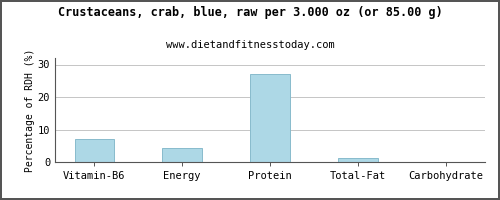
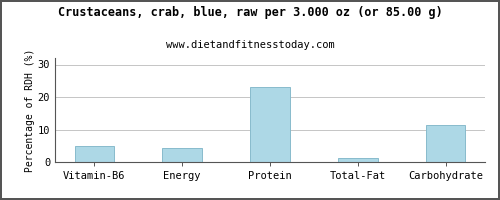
Vitamin-B6: 7.0 -> 5.0
Protein: 27.0 -> 23.0
Carbohydrate: 0.1 -> 11.5
